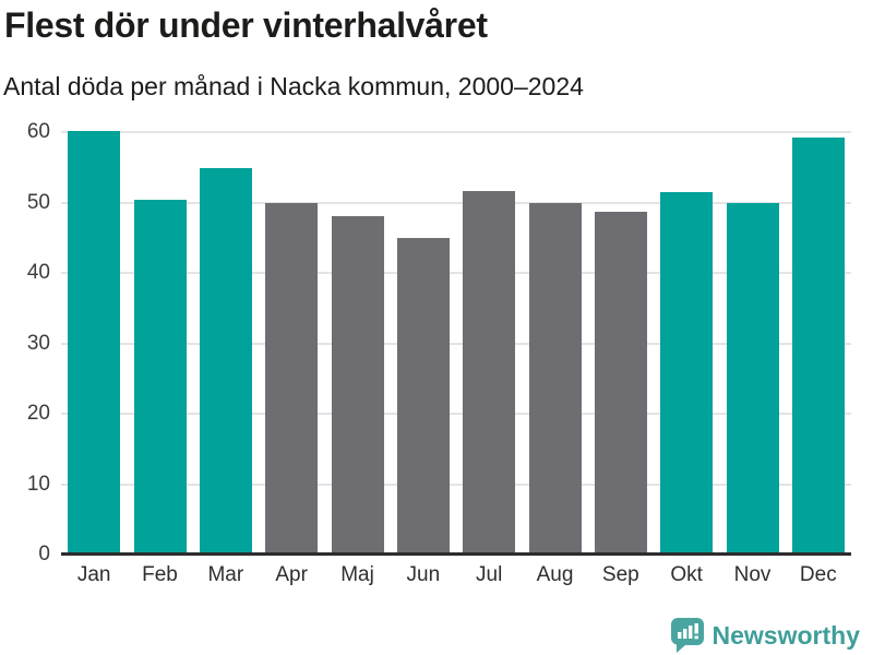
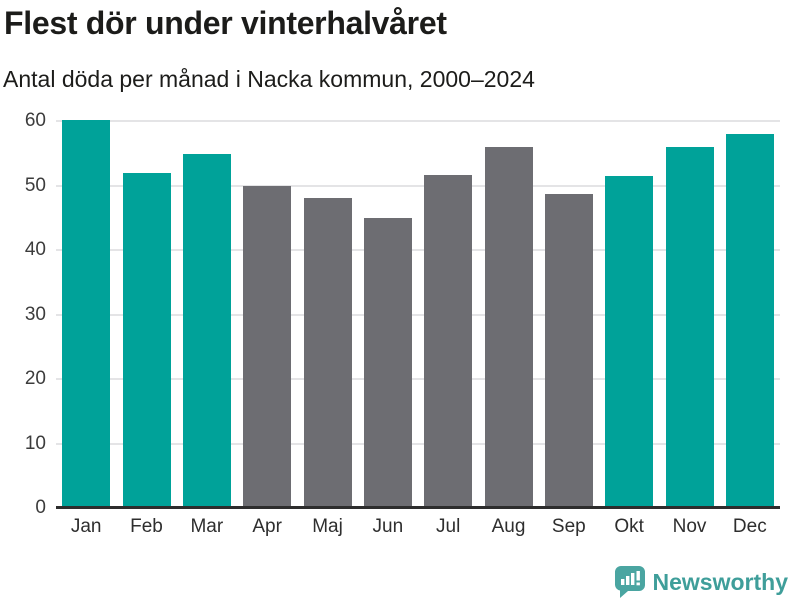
Feb: 50 -> 52
Aug: 50 -> 56
Nov: 50 -> 56
Dec: 59 -> 58
